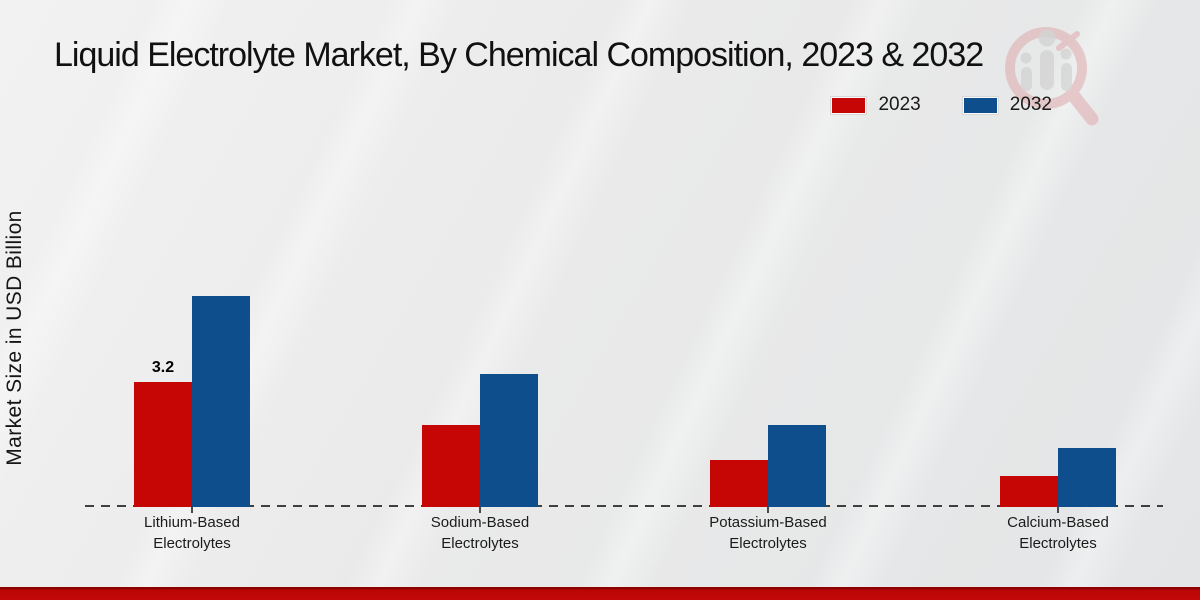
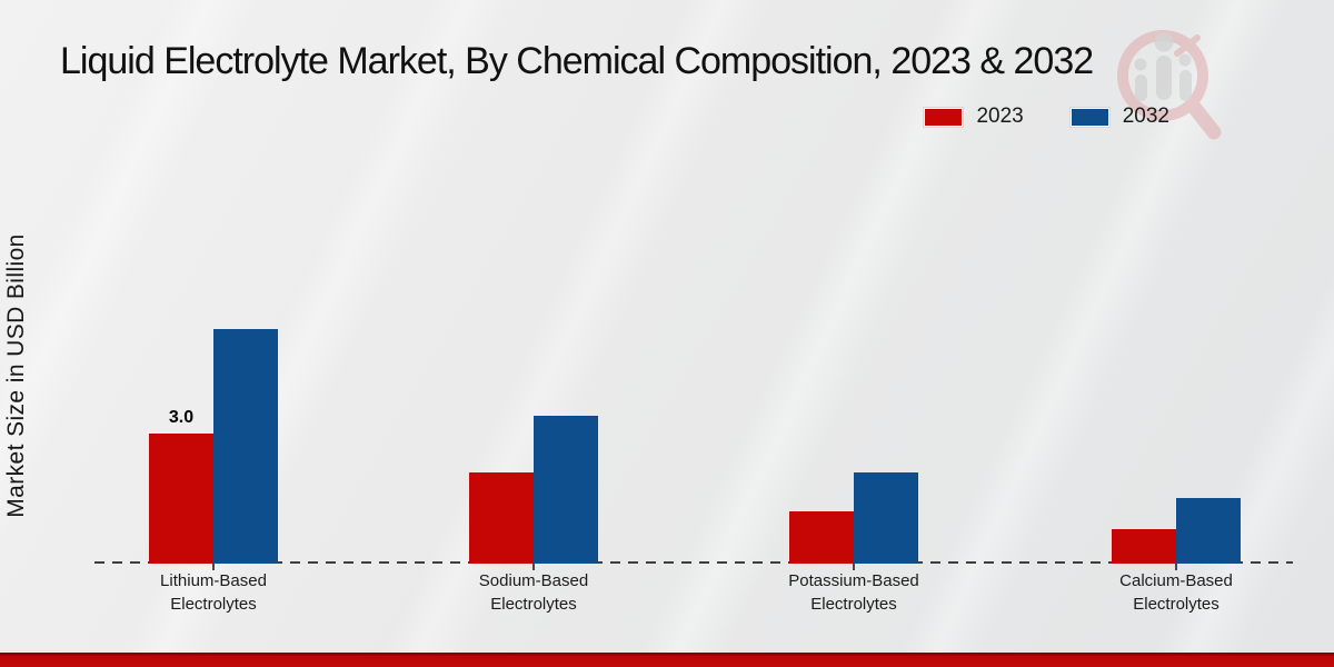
2023/Lithium-Based Electrolytes: 3.2 -> 3.0
